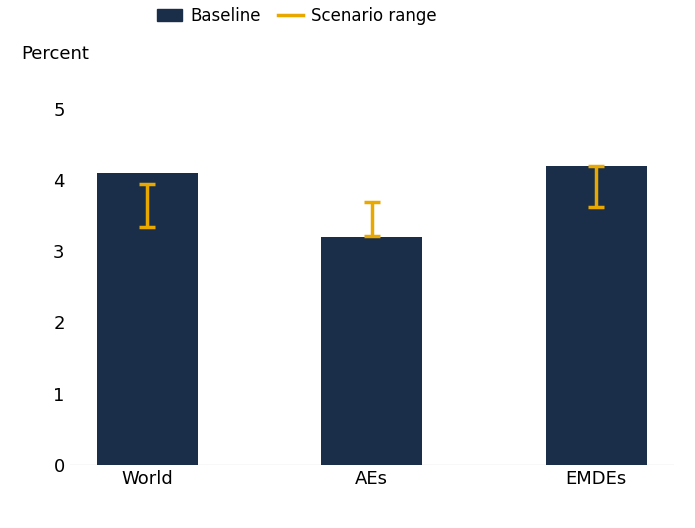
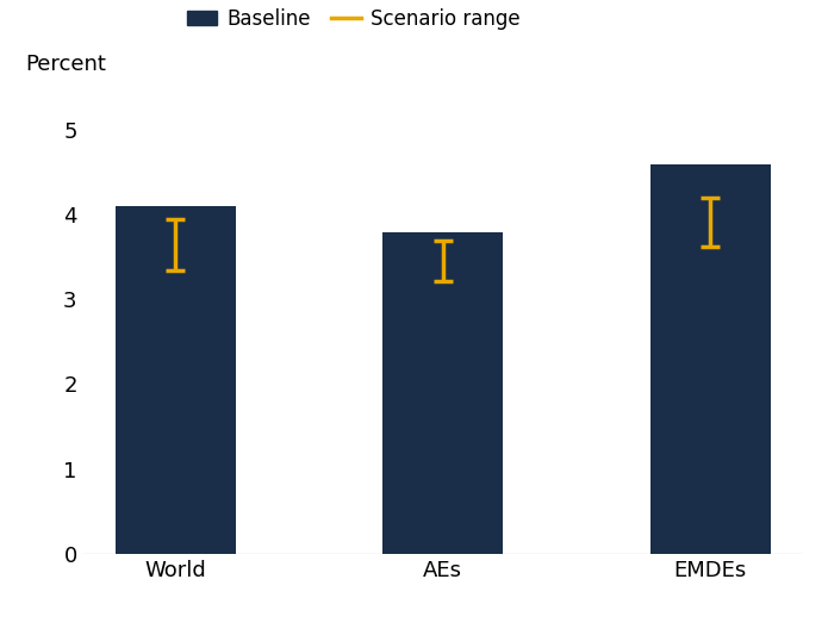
AEs: 3.2 -> 3.8
EMDEs: 4.2 -> 4.6
